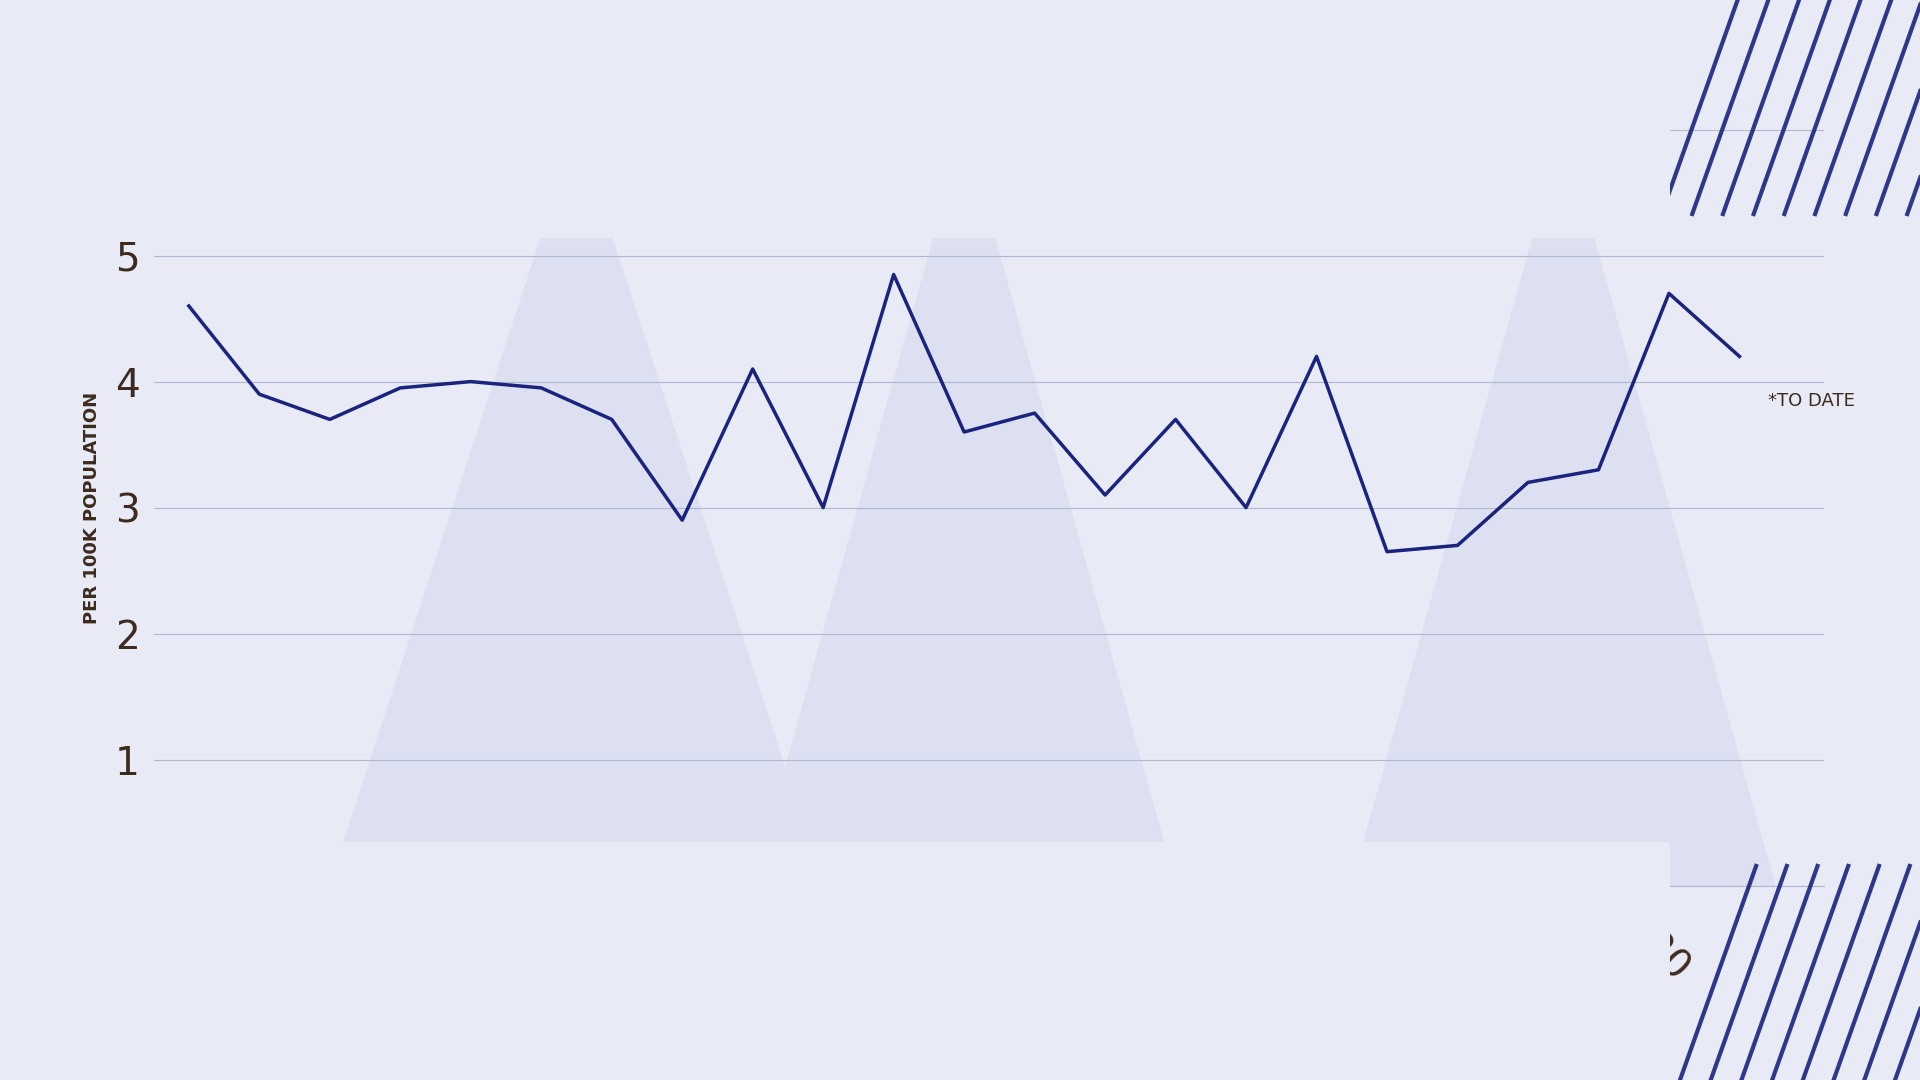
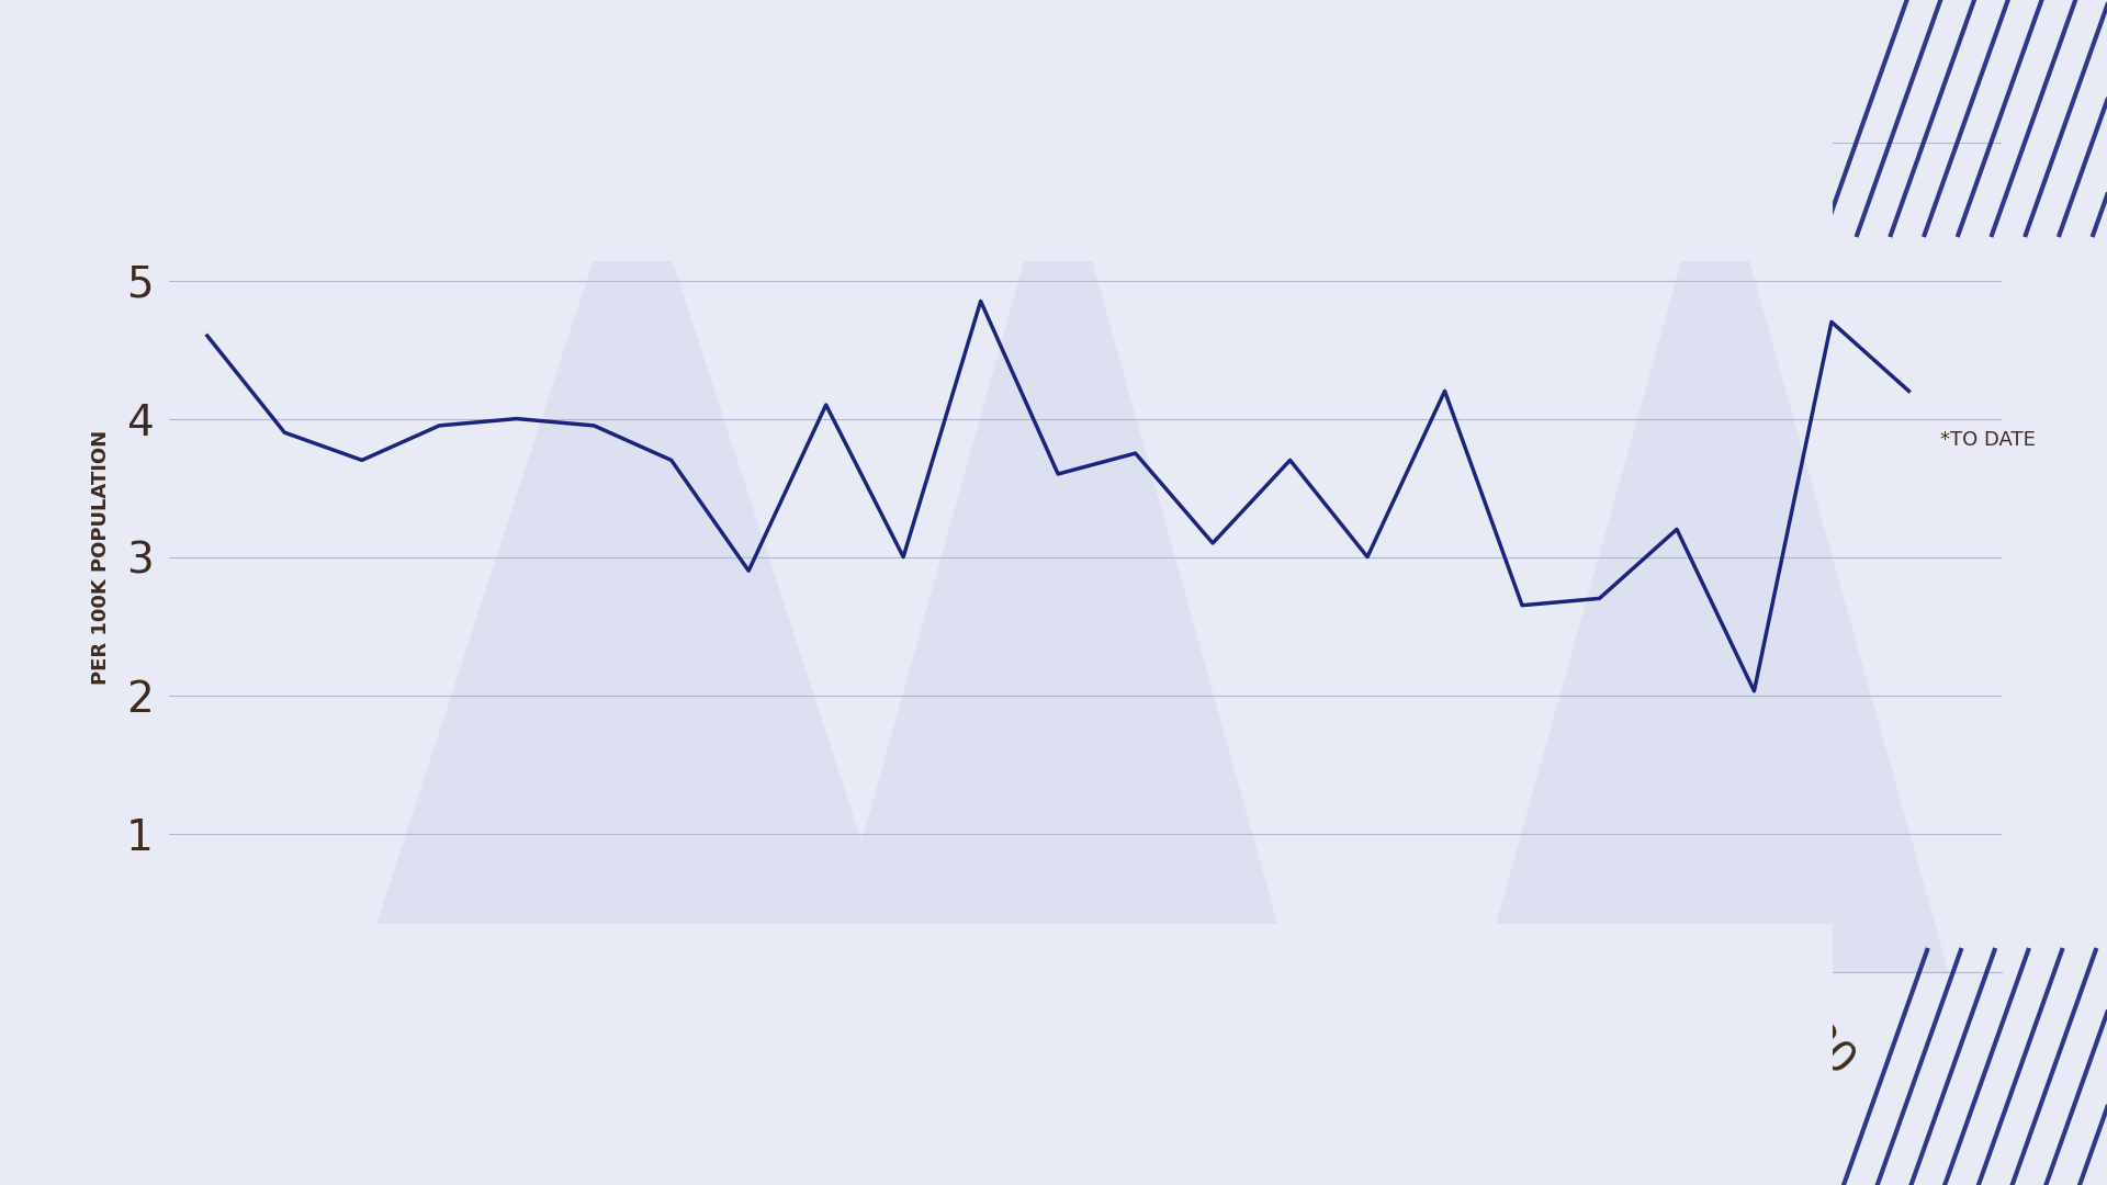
2020: 3.30 -> 2.03
